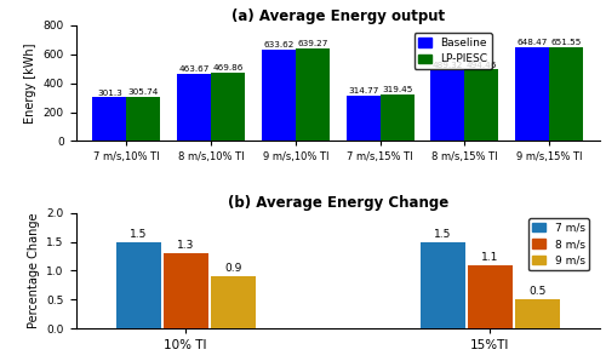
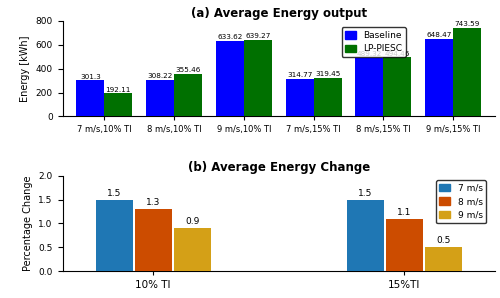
(a) Average Energy output/LP-PIESC/7 m/s,10% TI: 305.74 -> 192.11
(a) Average Energy output/Baseline/8 m/s,10% TI: 463.67 -> 308.22
(a) Average Energy output/LP-PIESC/8 m/s,10% TI: 469.86 -> 355.46
(a) Average Energy output/LP-PIESC/9 m/s,15% TI: 651.55 -> 743.59
